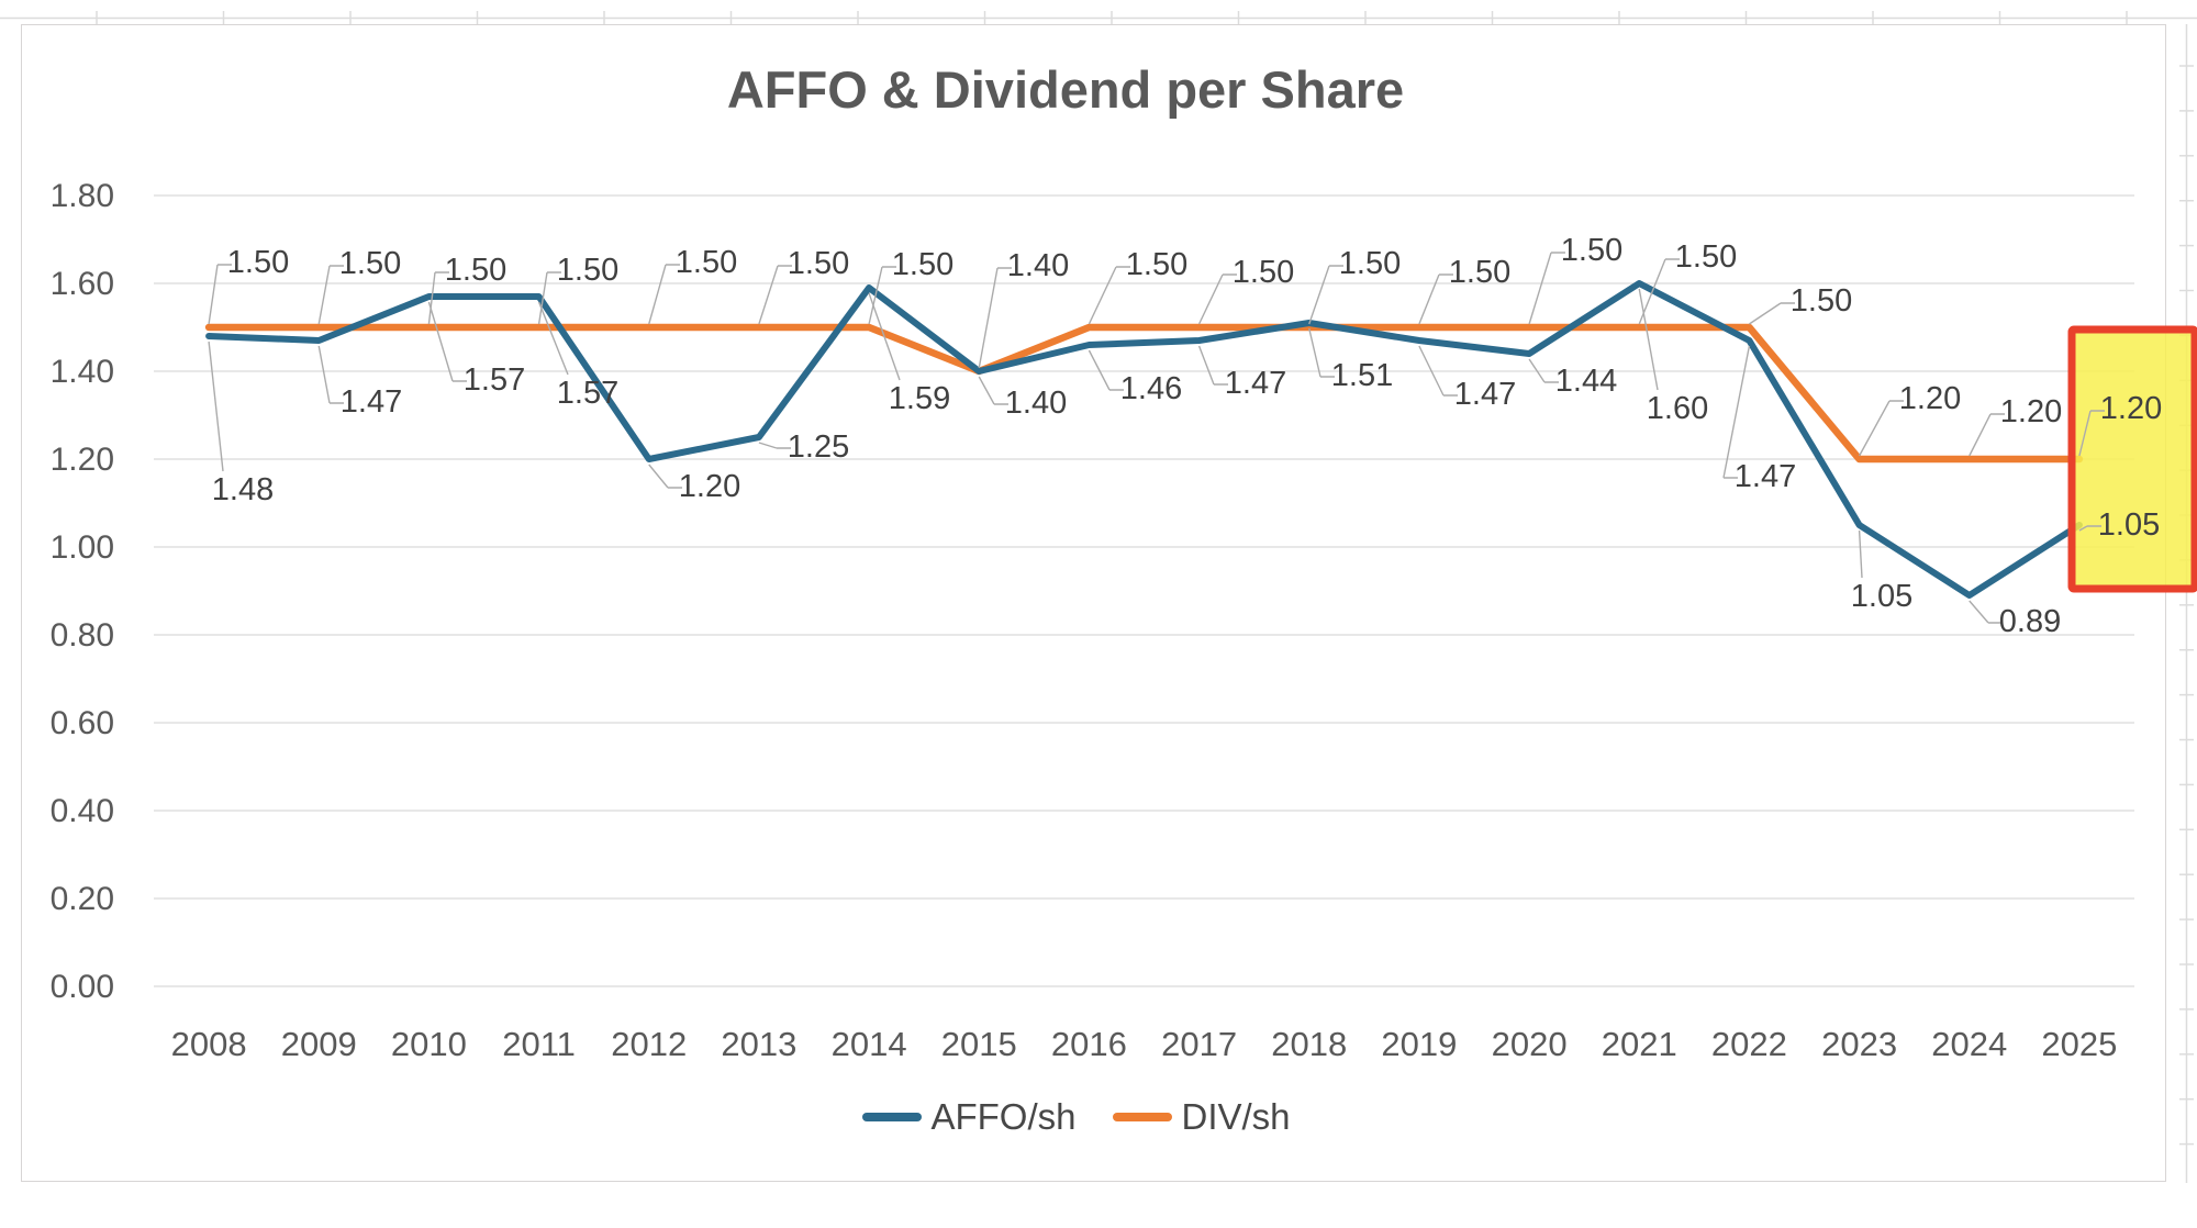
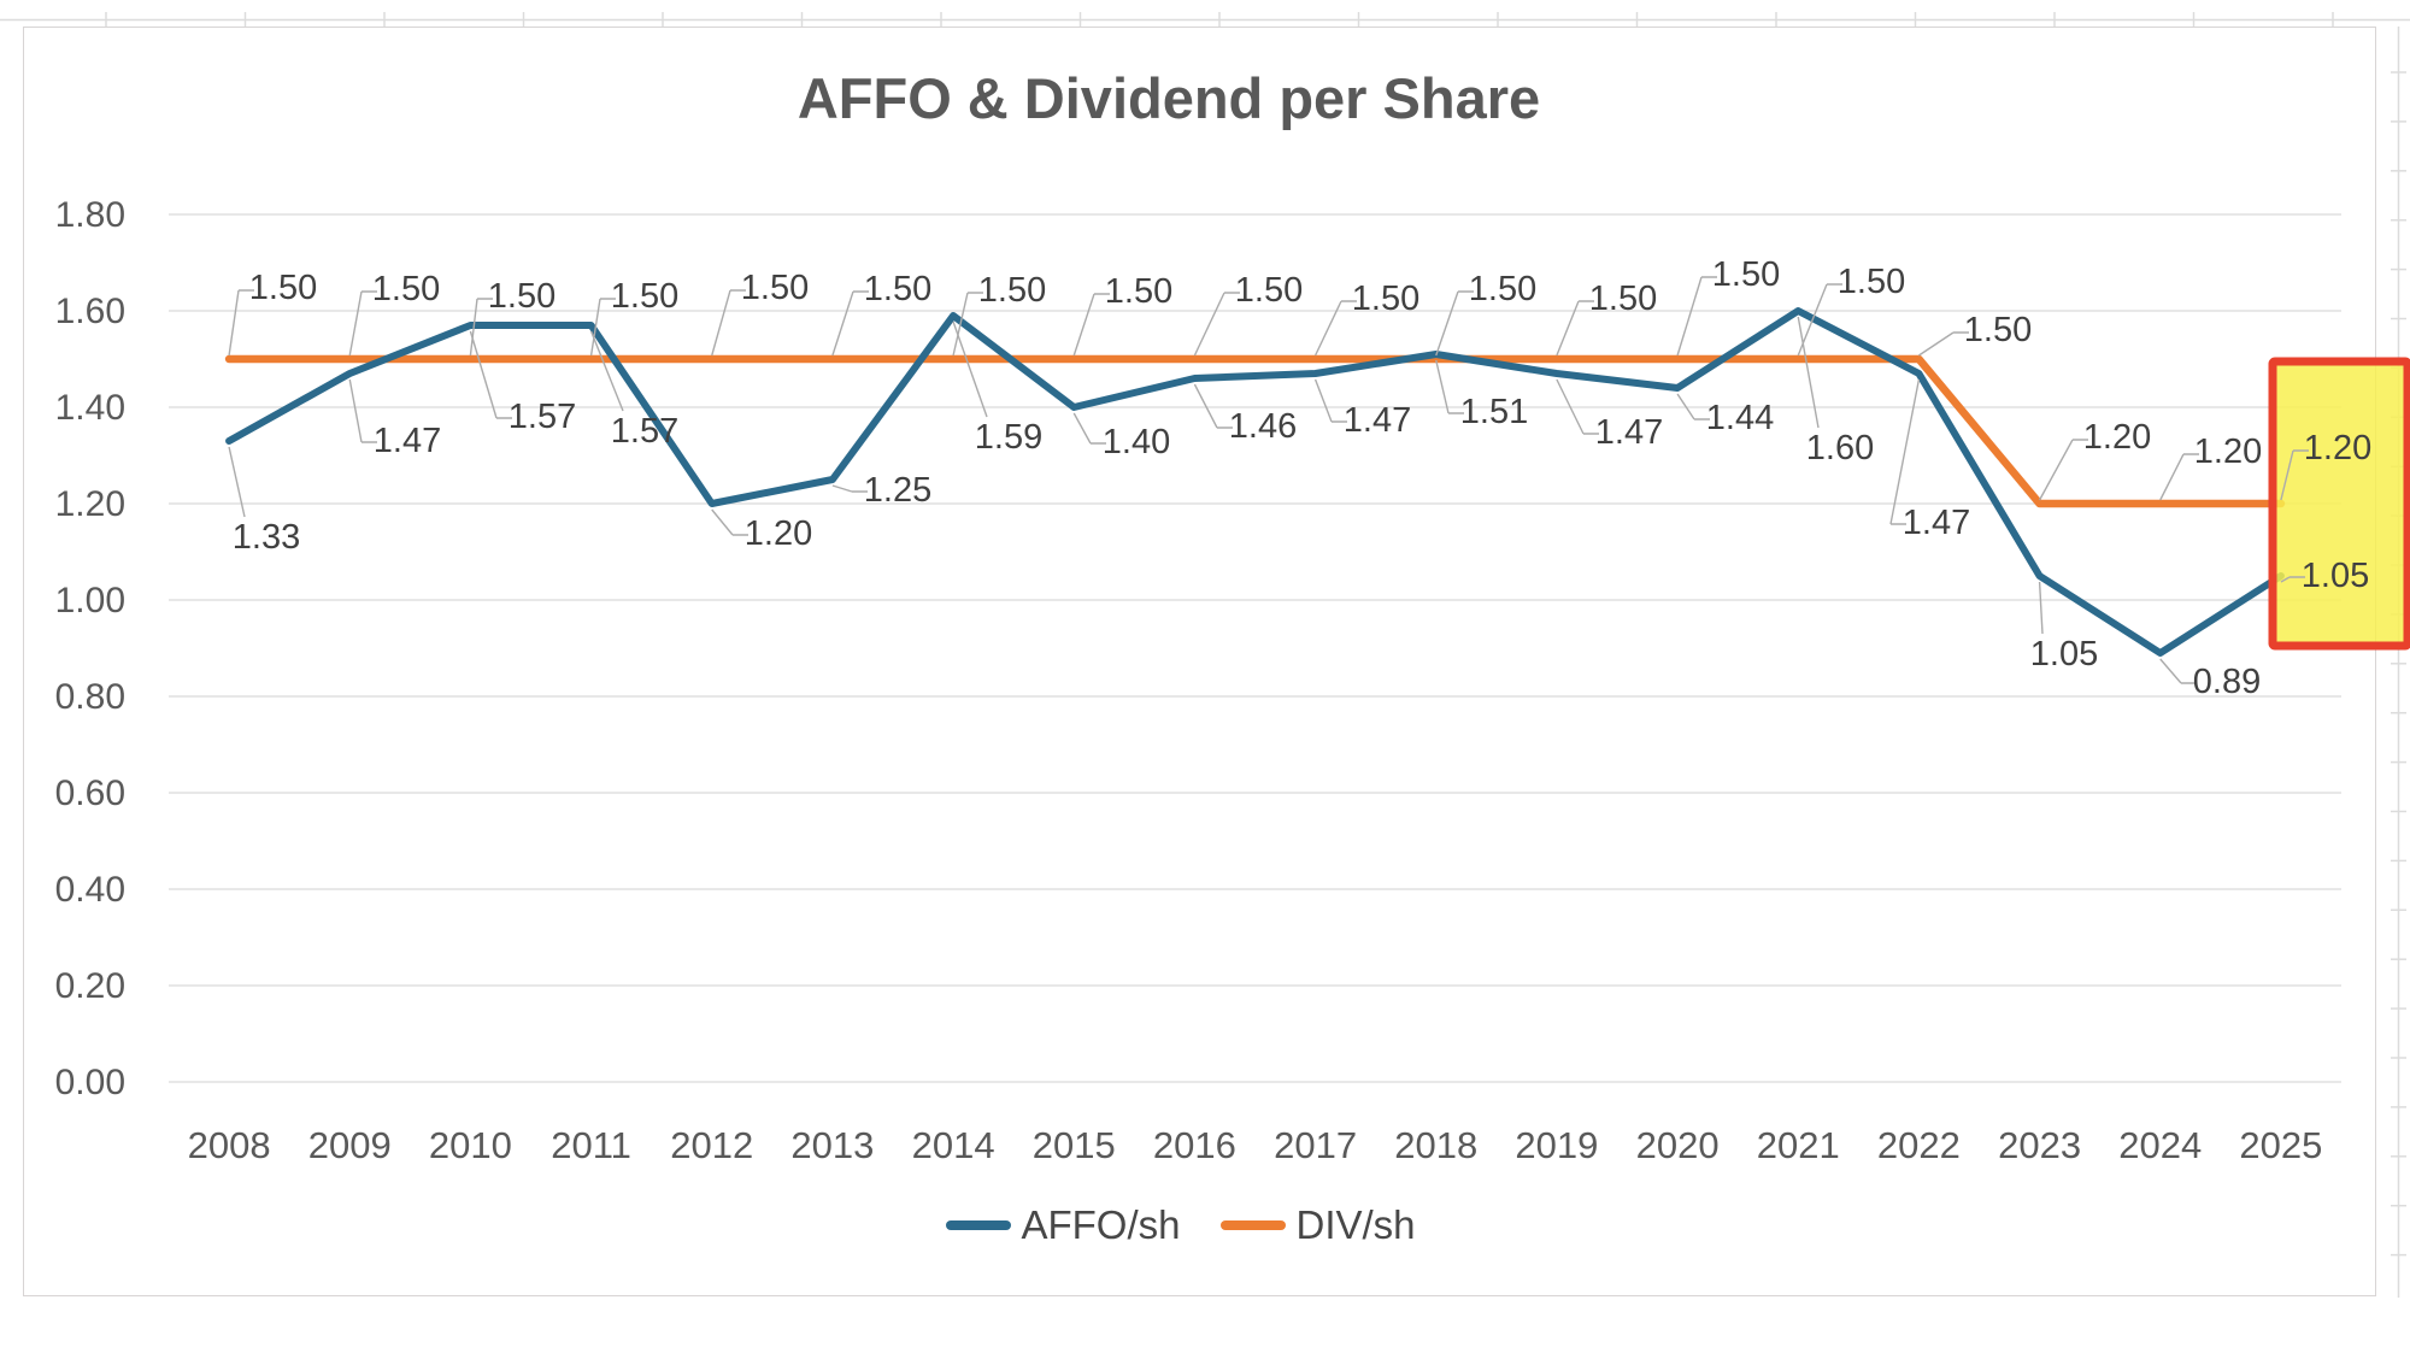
AFFO/sh/2008: 1.48 -> 1.33
DIV/sh/2015: 1.40 -> 1.50
